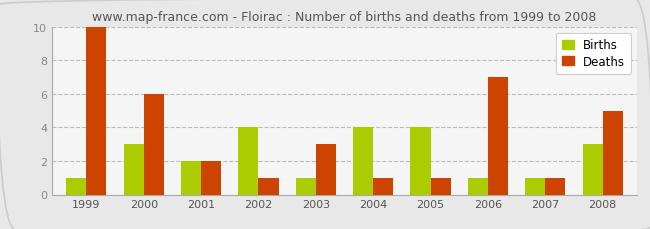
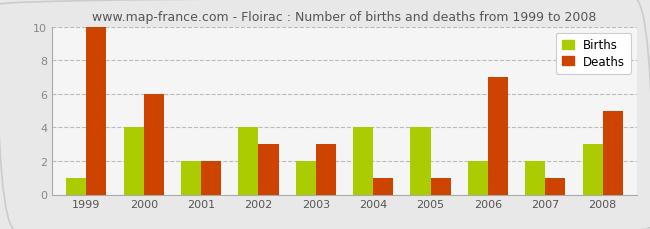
Births/2000: 3 -> 4
Deaths/2002: 1 -> 3
Births/2003: 1 -> 2
Births/2006: 1 -> 2
Births/2007: 1 -> 2
